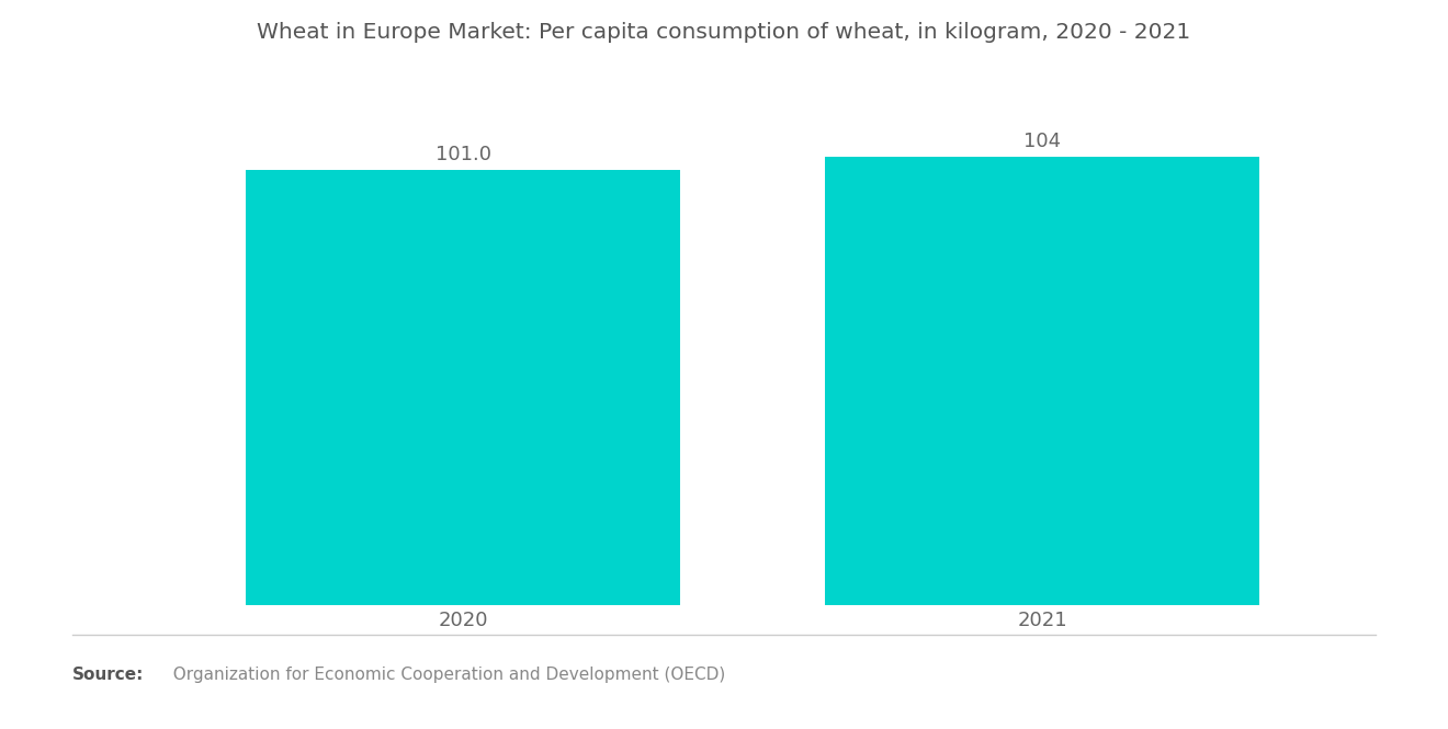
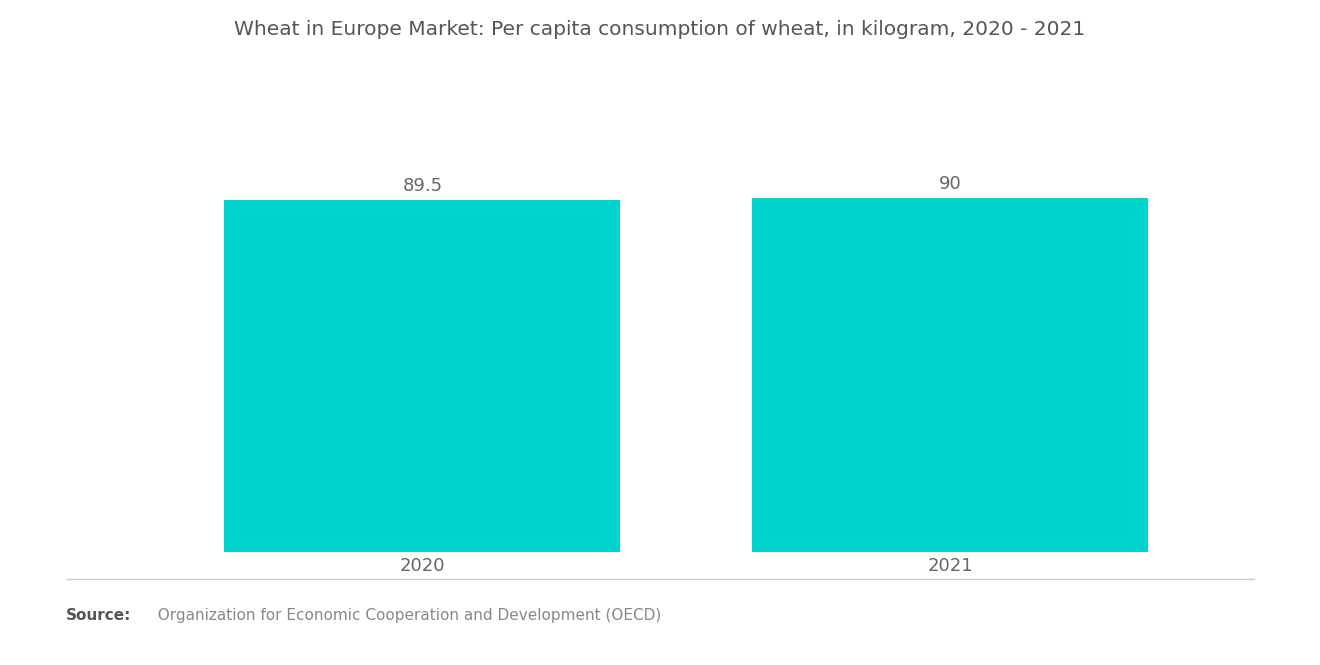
2020: 101.0 -> 89.5
2021: 104 -> 90
